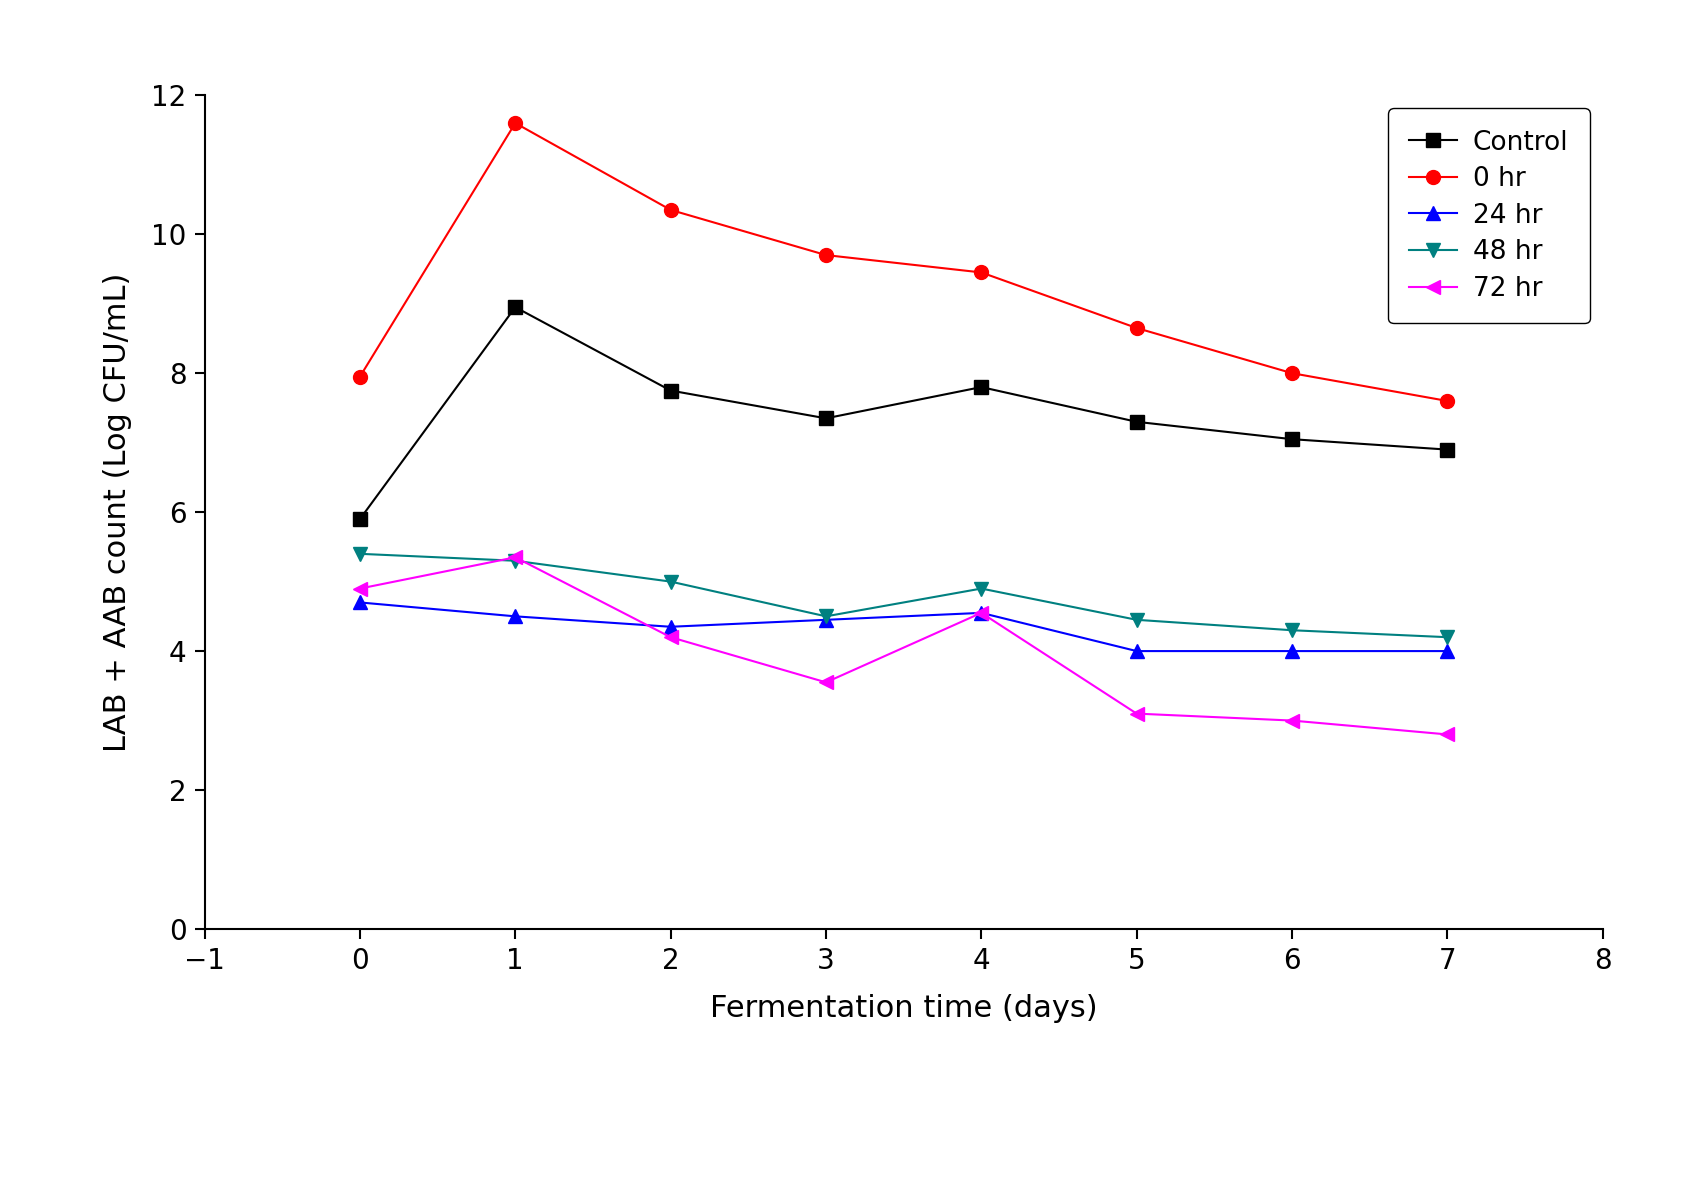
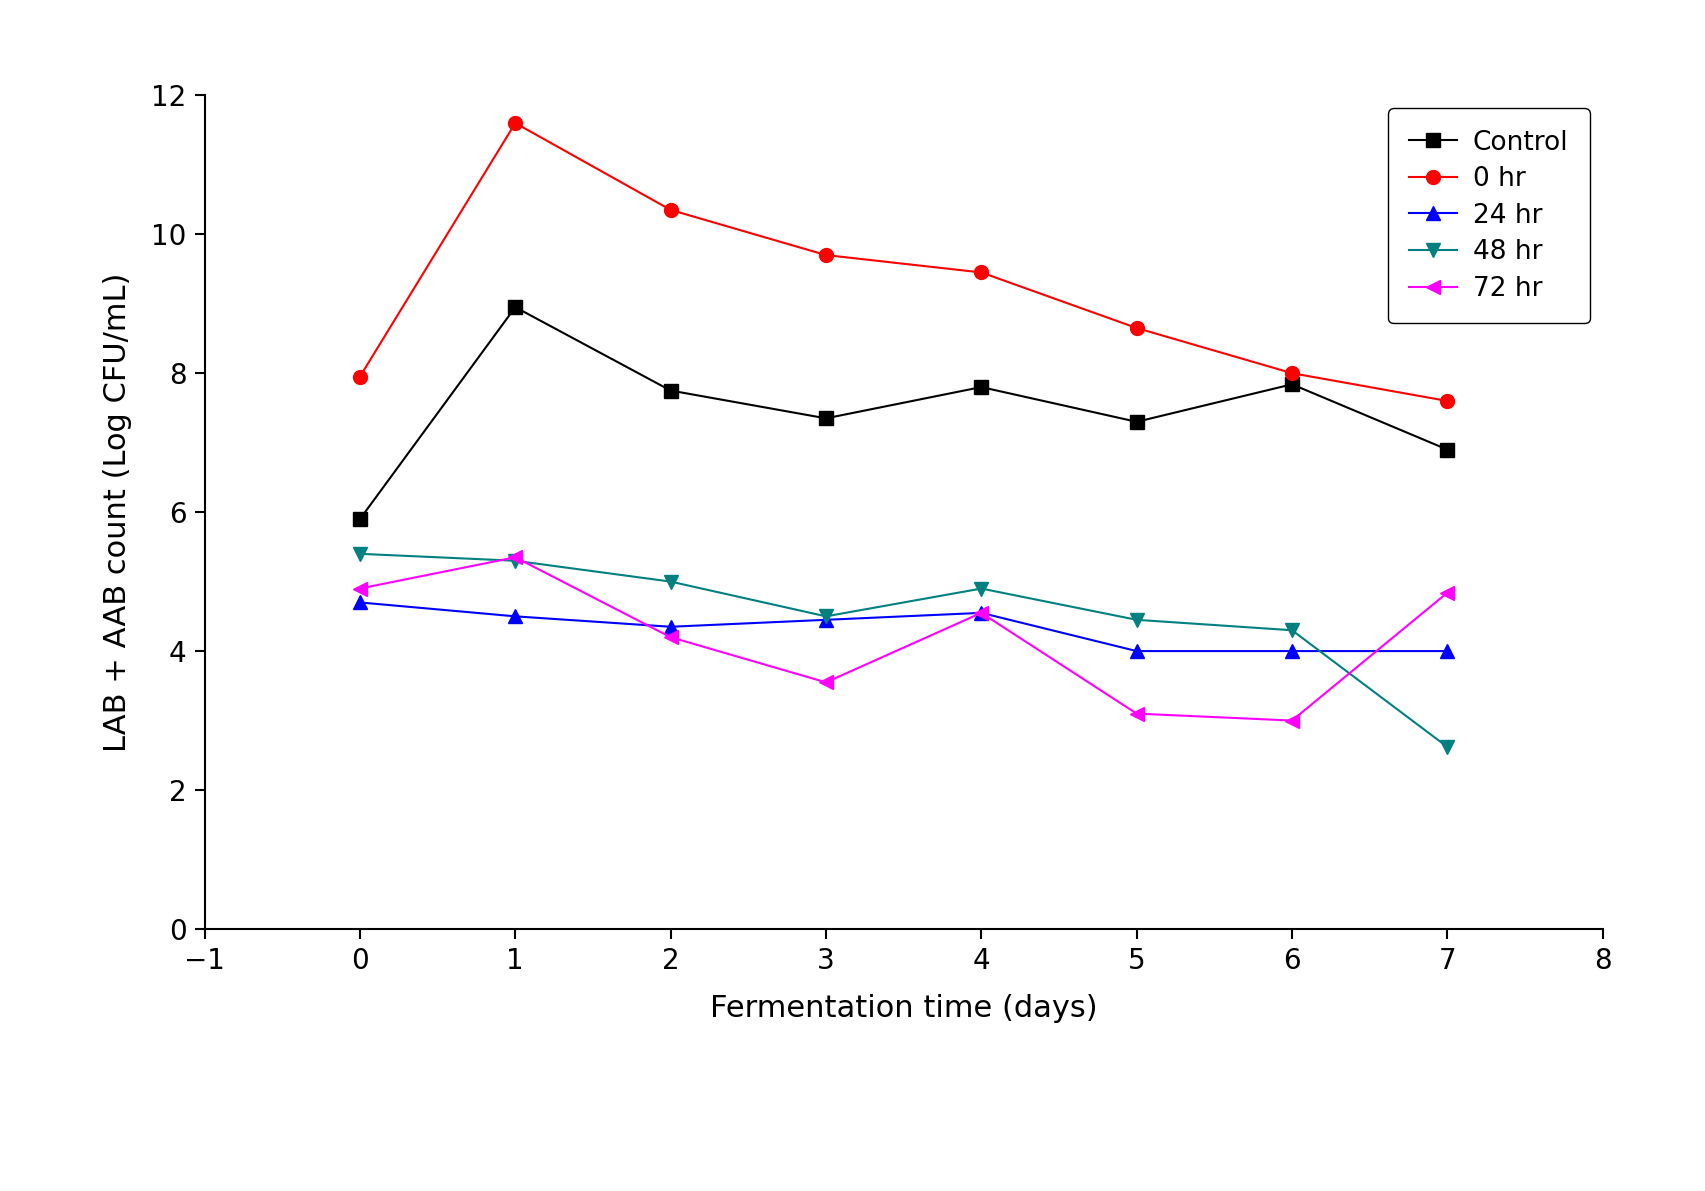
Control/6: 7.05 -> 7.84
48 hr/7: 4.20 -> 2.62
72 hr/7: 2.80 -> 4.84
